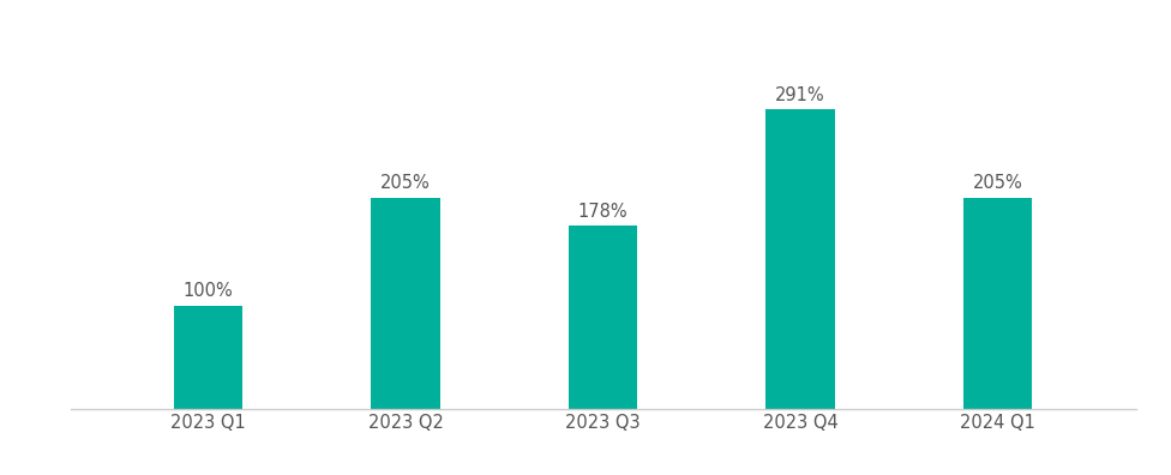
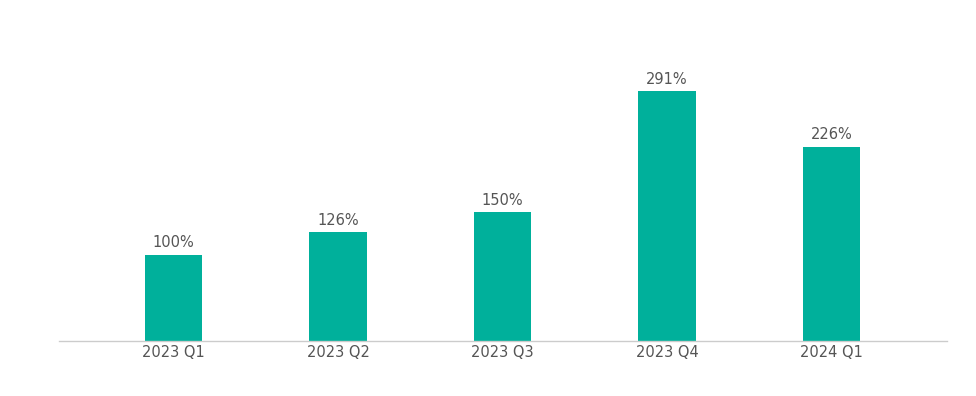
2023 Q2: 205% -> 126%
2023 Q3: 178% -> 150%
2024 Q1: 205% -> 226%
